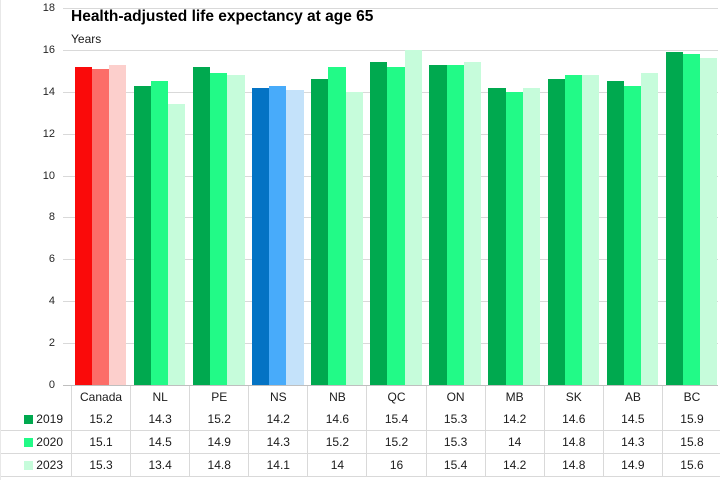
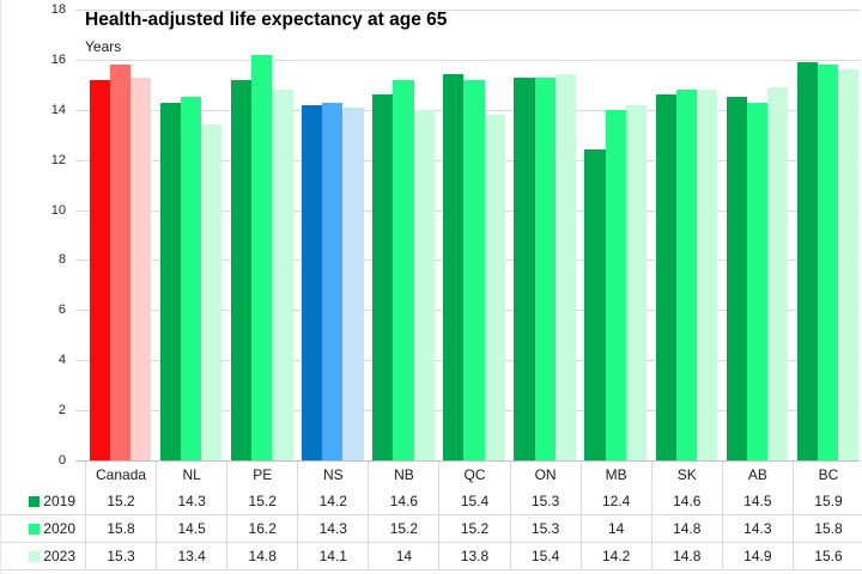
2020/Canada: 15.1 -> 15.8
2020/PE: 14.9 -> 16.2
2023/QC: 16 -> 13.8
2019/MB: 14.2 -> 12.4
